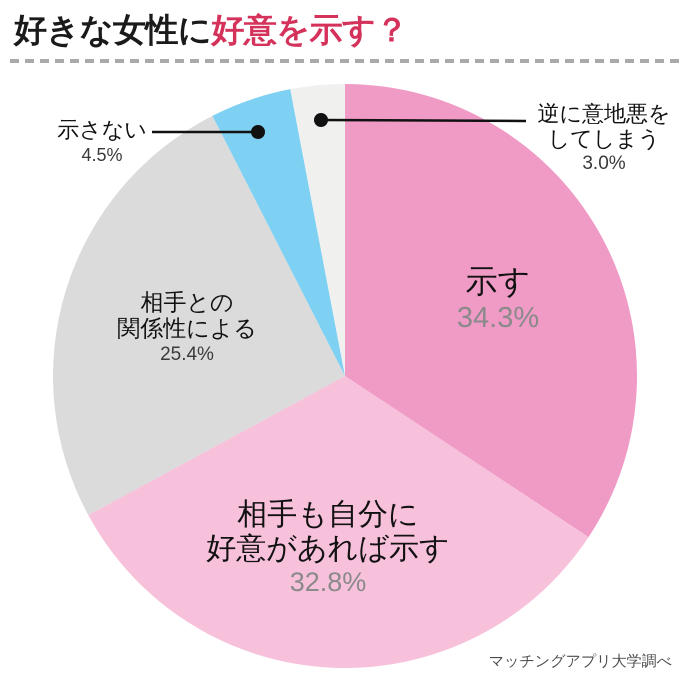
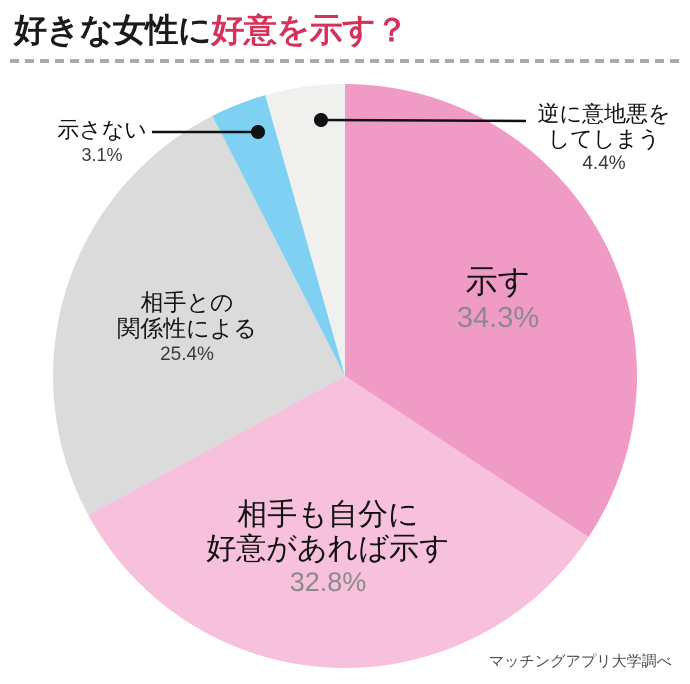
示さない: 4.5% -> 3.1%
逆に意地悪をしてしまう: 3.0% -> 4.4%
